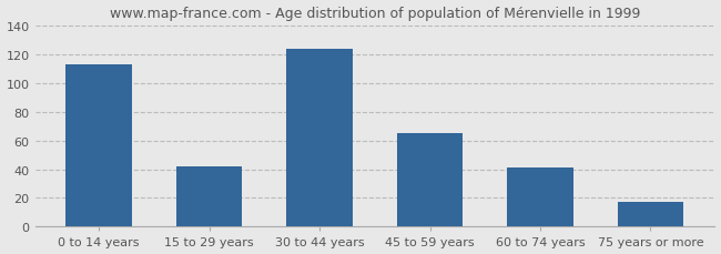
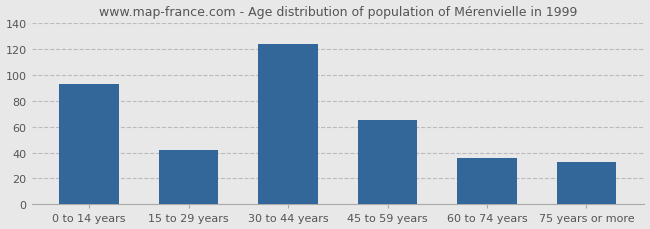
0 to 14 years: 113 -> 93
60 to 74 years: 41 -> 36
75 years or more: 17 -> 33
